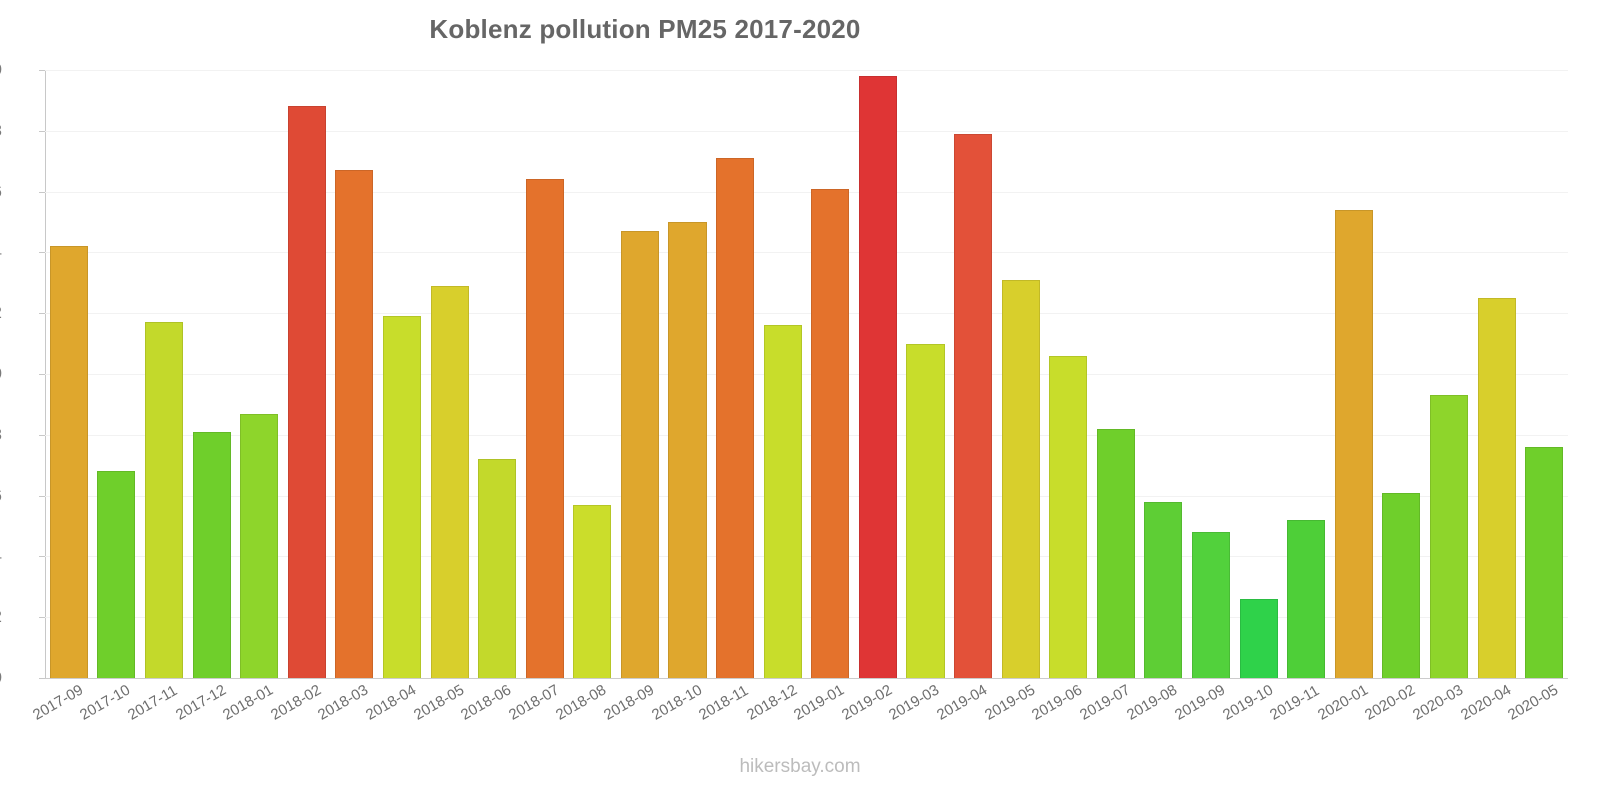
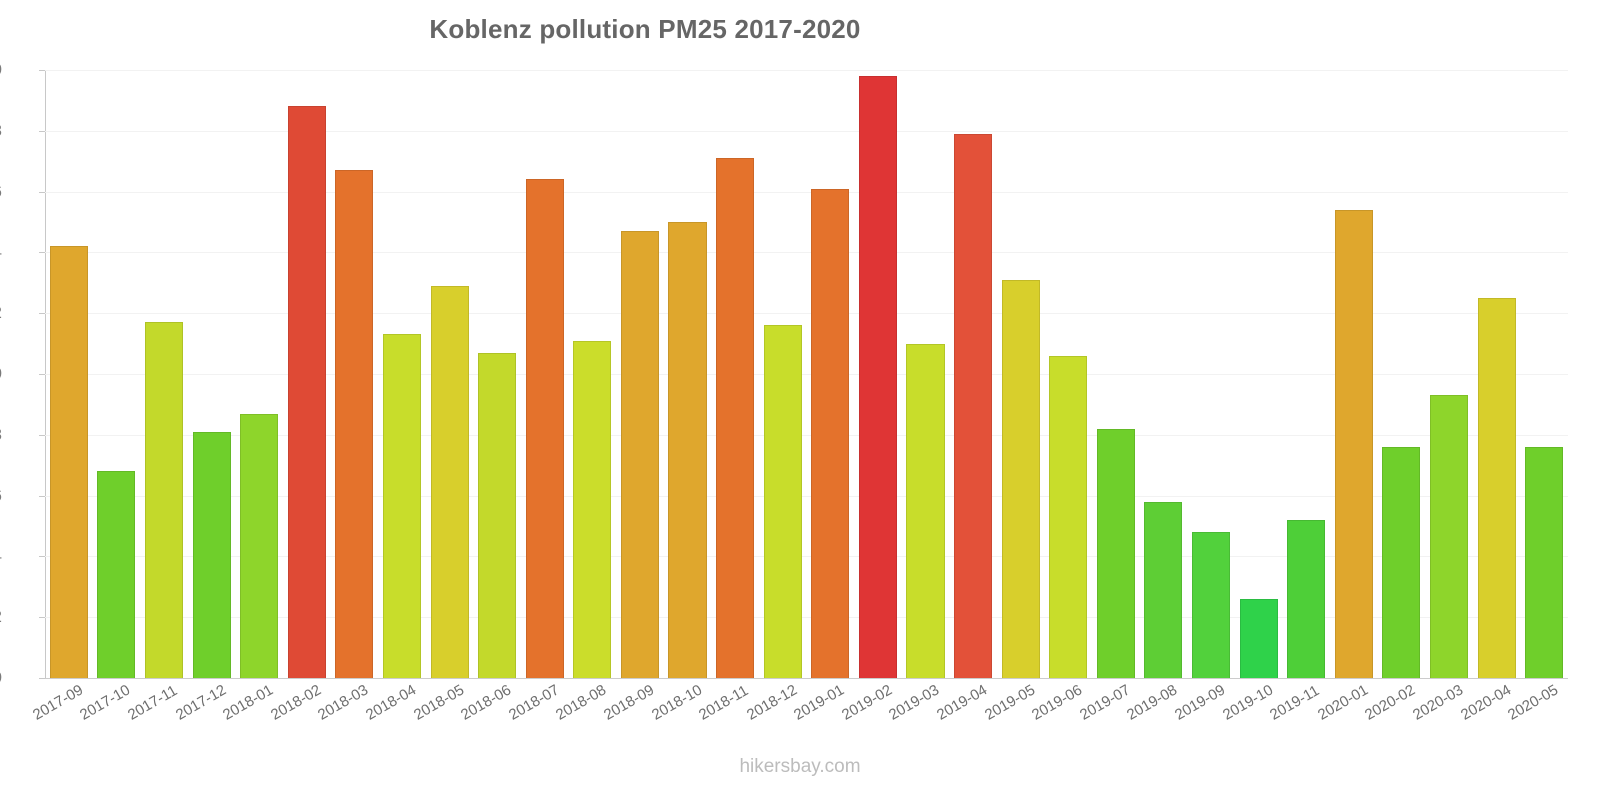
2018-04: 11.9 -> 11.3
2018-06: 7.2 -> 10.7
2018-08: 5.7 -> 11.1
2020-02: 6.1 -> 7.6
